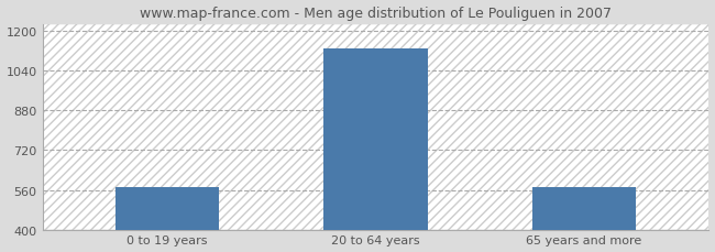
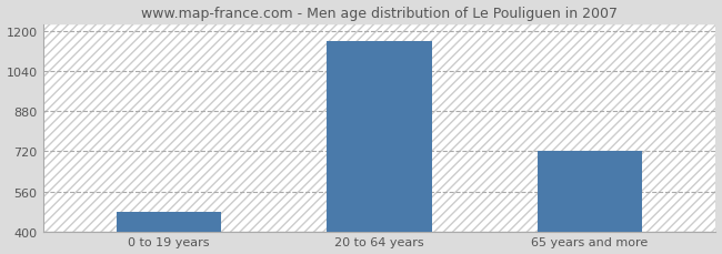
0 to 19 years: 570 -> 480
20 to 64 years: 1130 -> 1160
65 years and more: 570 -> 720
